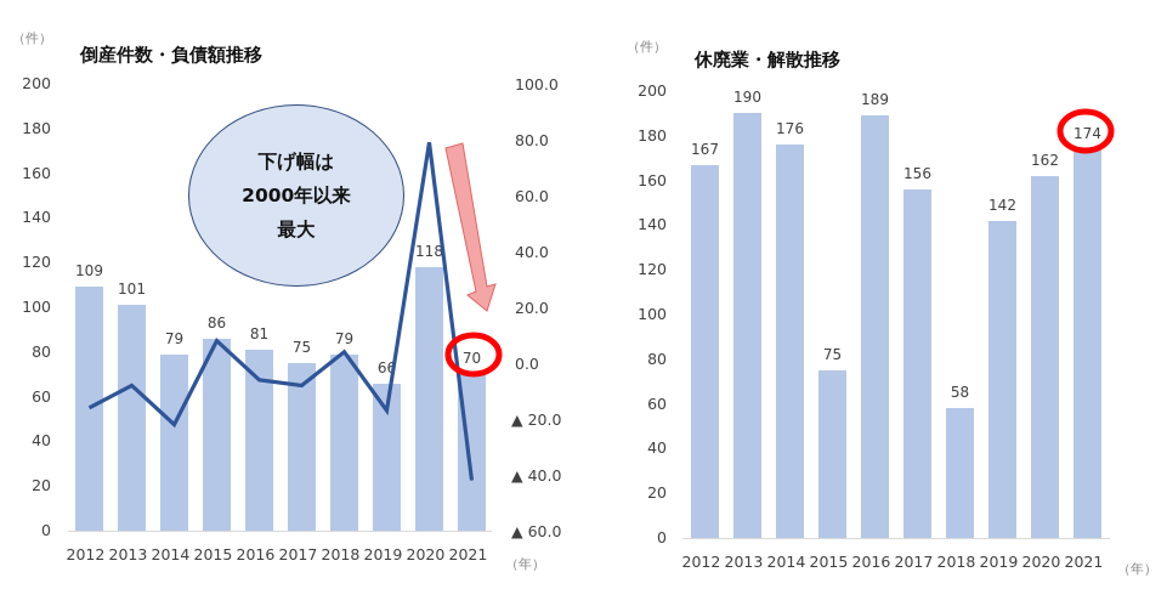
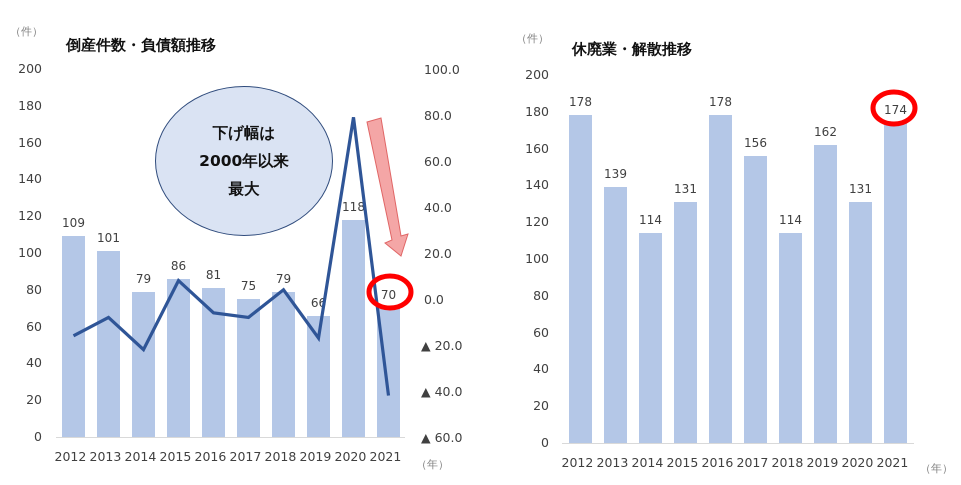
休廃業・解散推移/2012: 167 -> 178
休廃業・解散推移/2013: 190 -> 139
休廃業・解散推移/2014: 176 -> 114
休廃業・解散推移/2015: 75 -> 131
休廃業・解散推移/2016: 189 -> 178
休廃業・解散推移/2018: 58 -> 114
休廃業・解散推移/2019: 142 -> 162
休廃業・解散推移/2020: 162 -> 131
